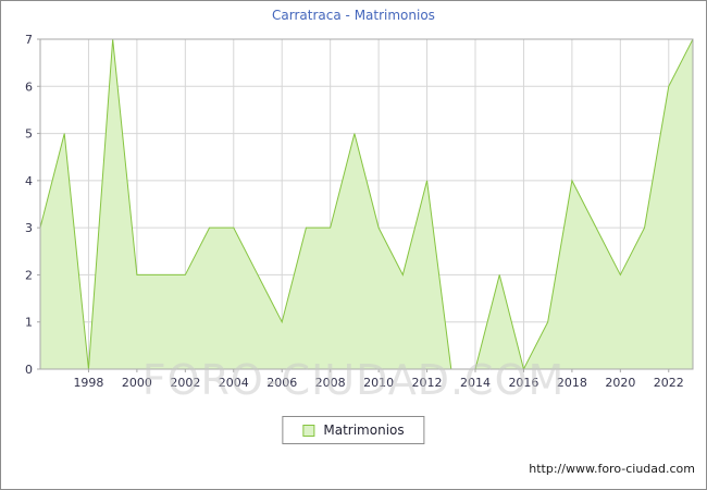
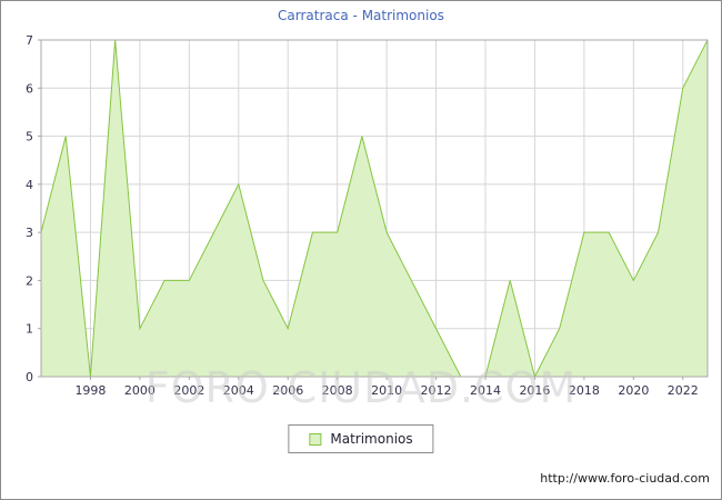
2000: 2 -> 1
2004: 3 -> 4
2012: 4 -> 1
2018: 4 -> 3
